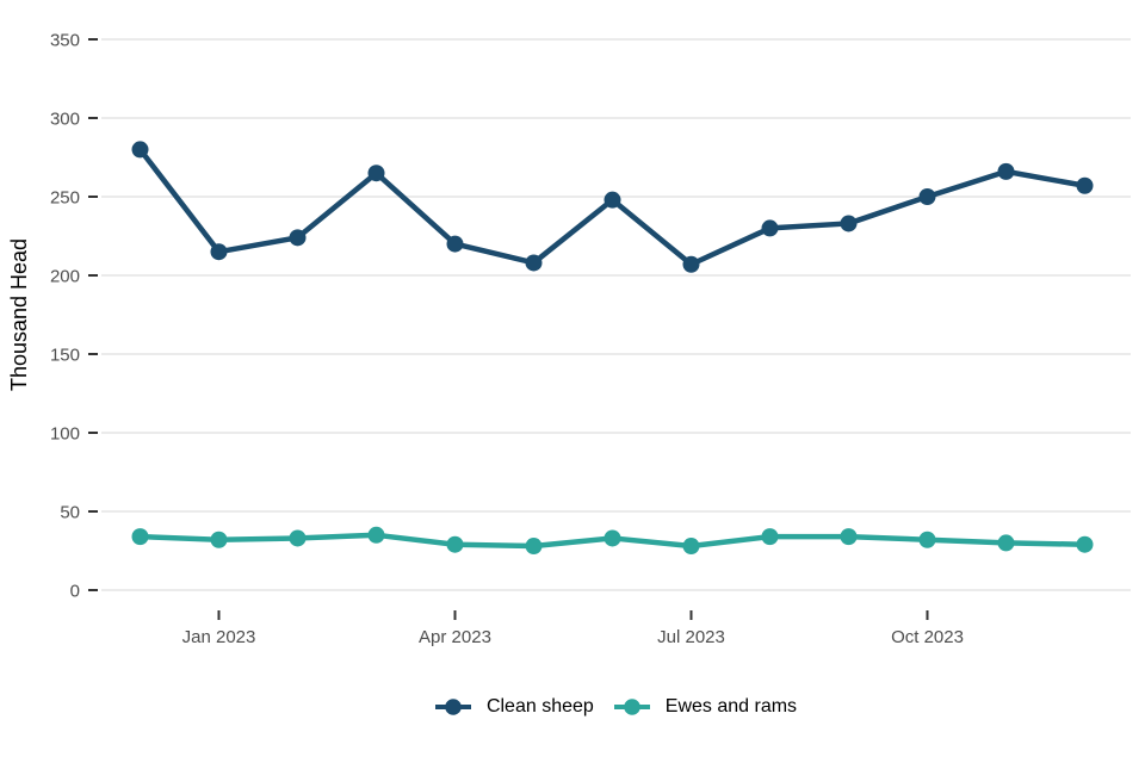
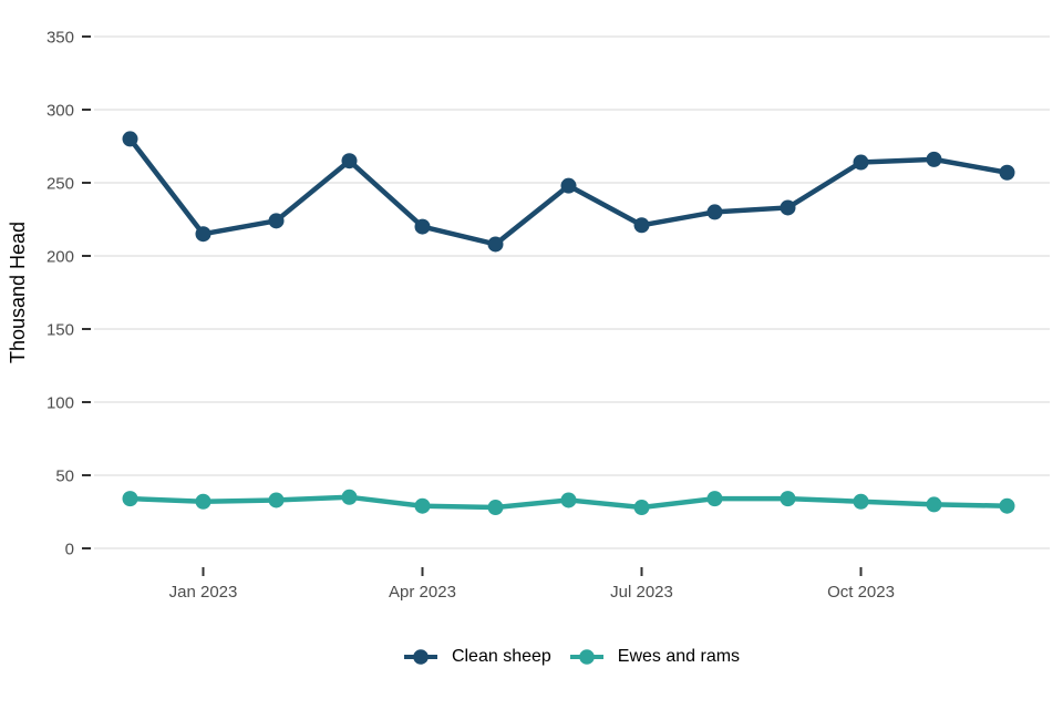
Clean sheep/Jul 2023: 207 -> 221
Clean sheep/Oct 2023: 250 -> 264
